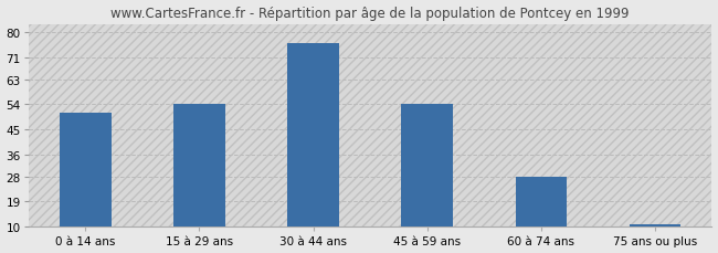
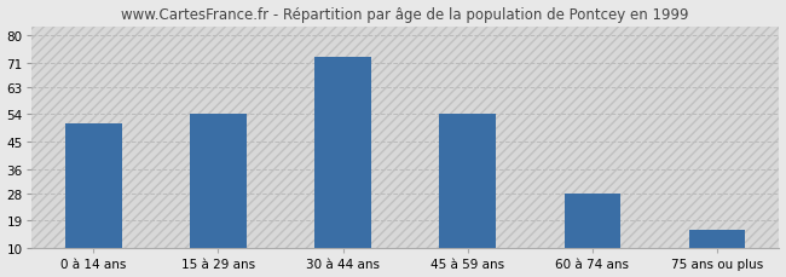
30 à 44 ans: 76 -> 73
75 ans ou plus: 11 -> 16
